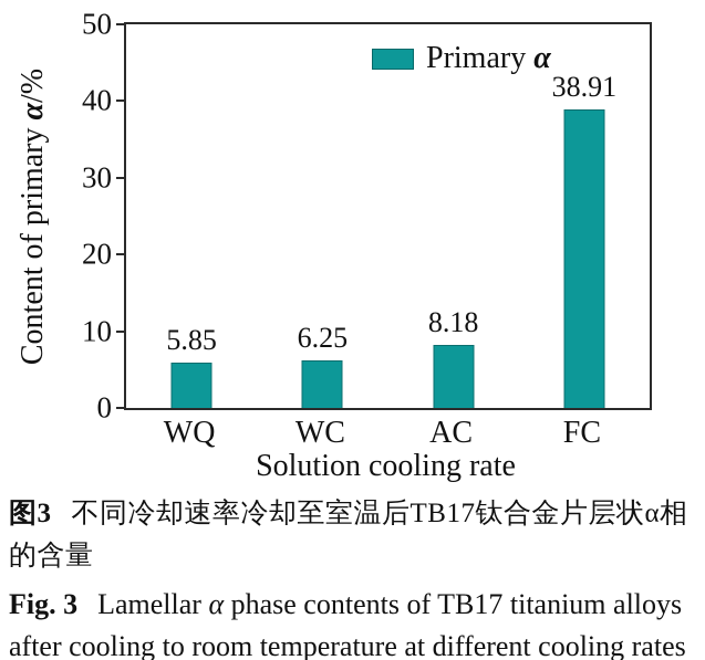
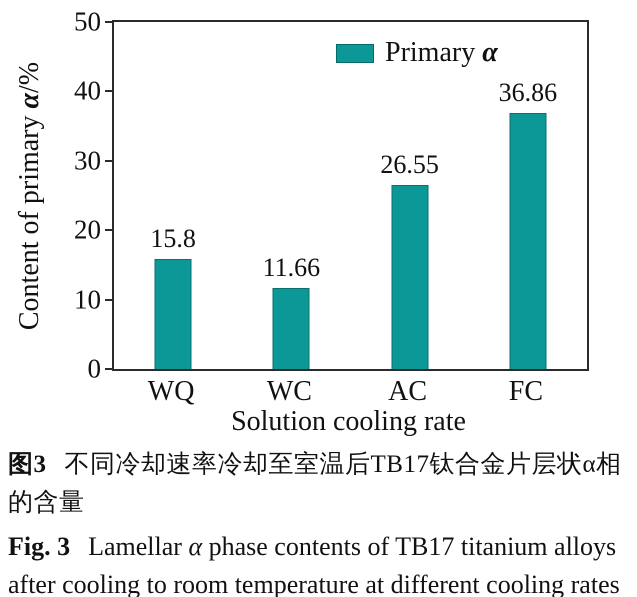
WQ: 5.85 -> 15.8
WC: 6.25 -> 11.66
AC: 8.18 -> 26.55
FC: 38.91 -> 36.86
